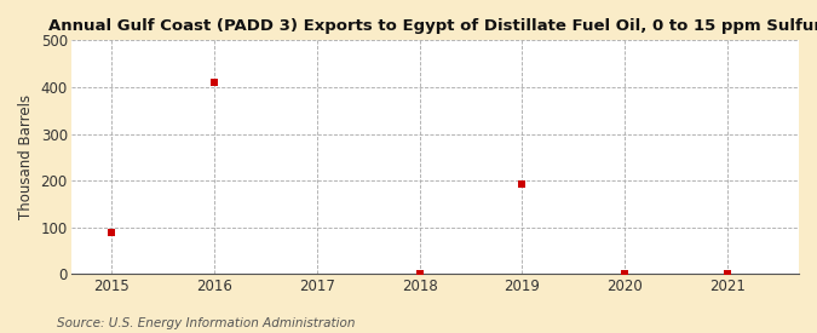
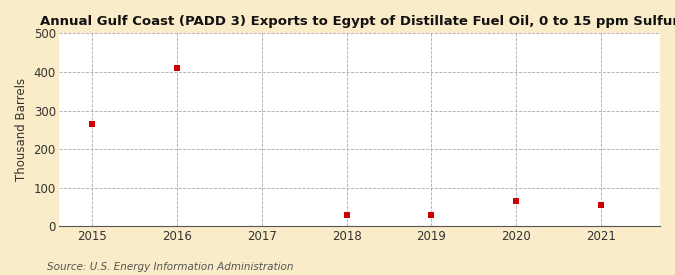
2015: 90 -> 265
2018: 2 -> 30
2019: 192 -> 30
2020: 2 -> 65
2021: 2 -> 55
